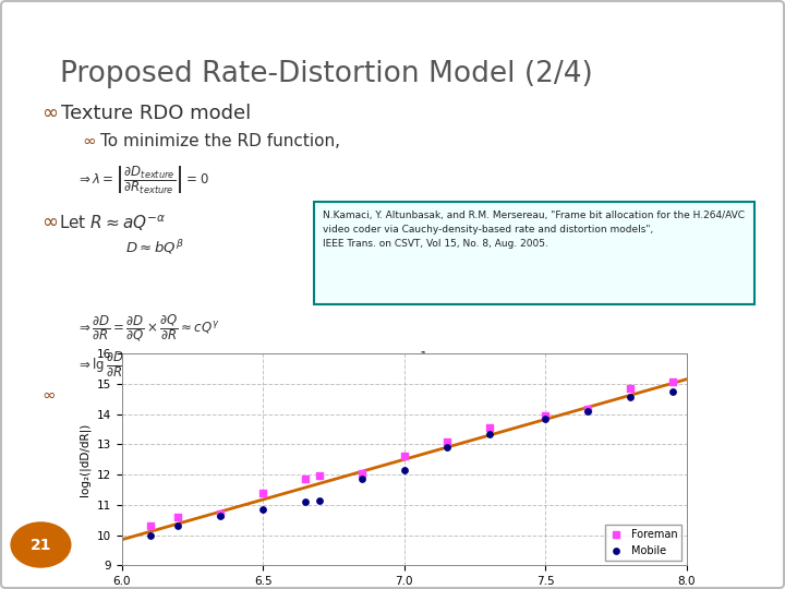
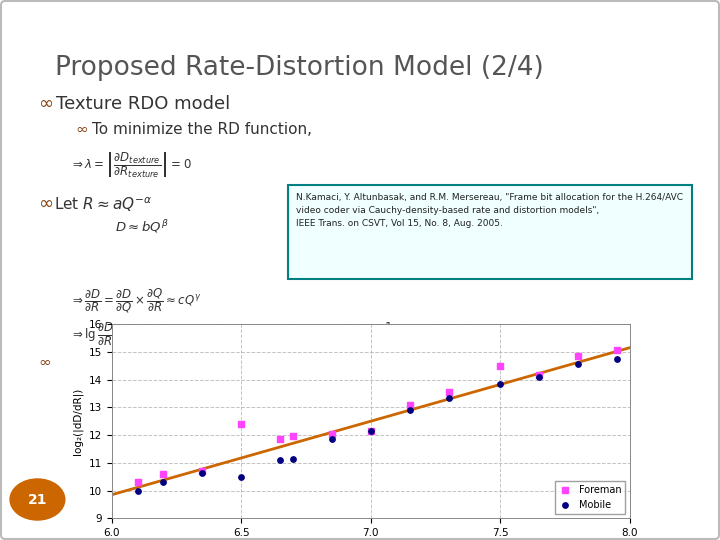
Foreman/6.5: 11.40 -> 12.40
Mobile/6.5: 10.85 -> 10.50
Foreman/7.0: 12.60 -> 12.15
Foreman/7.5: 13.95 -> 14.50
